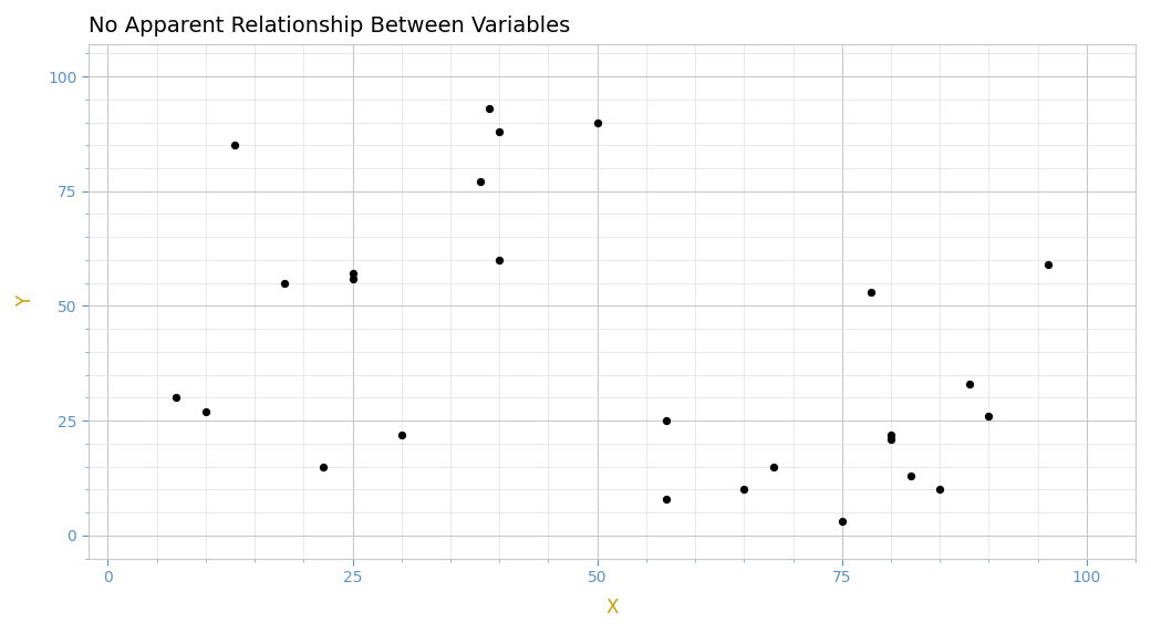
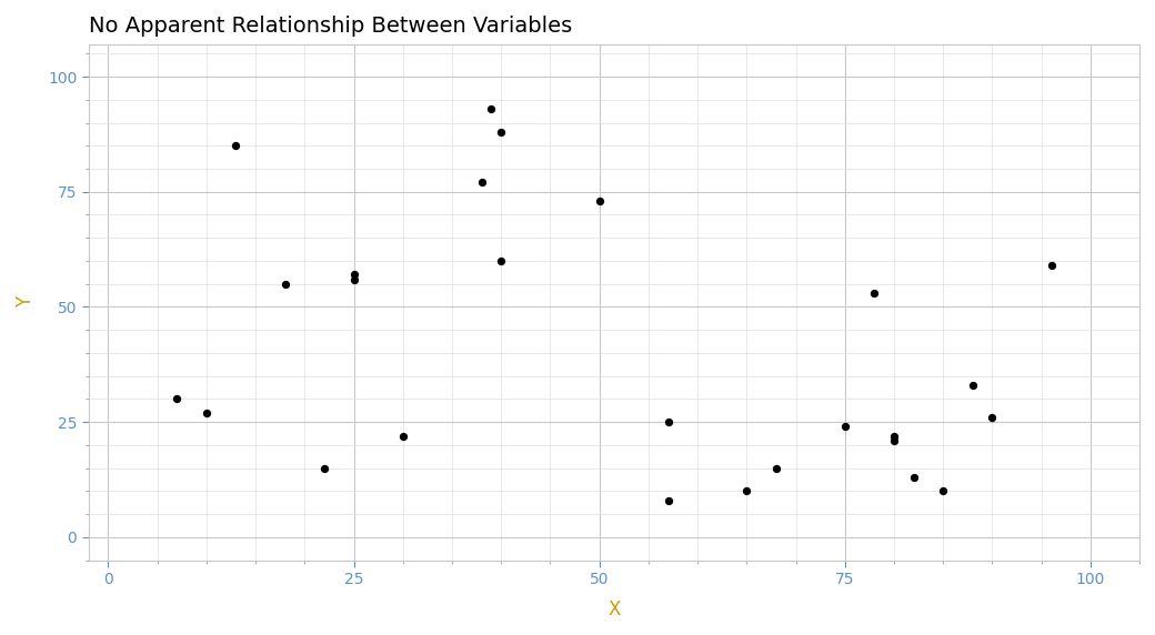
50: 90 -> 73
75: 3 -> 24
